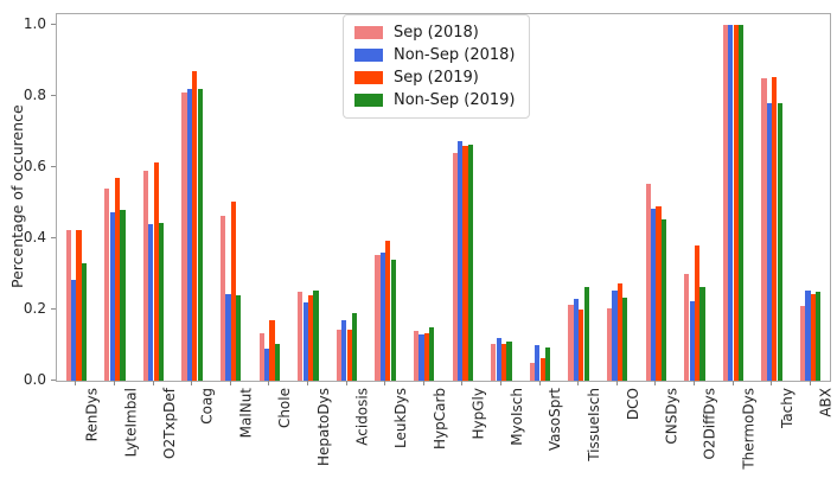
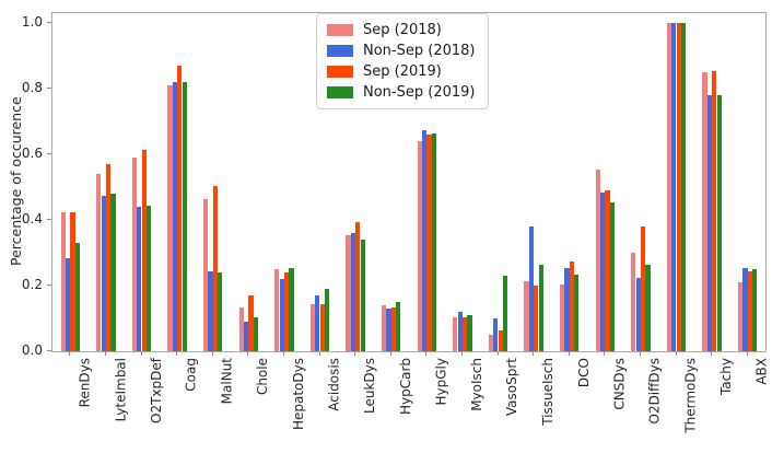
Non-Sep (2019)/VasoSprt: 0.10 -> 0.23
Non-Sep (2018)/TissueIsch: 0.23 -> 0.38
